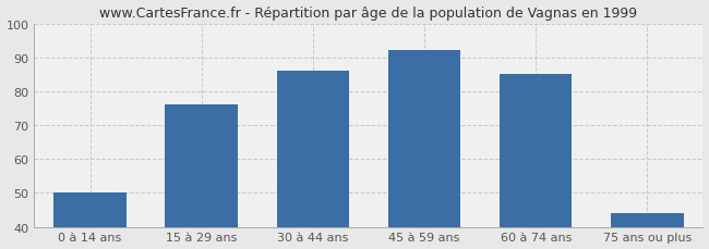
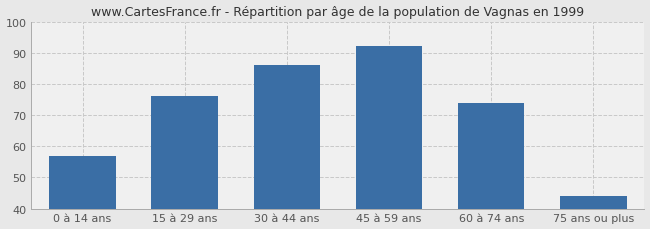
0 à 14 ans: 50 -> 57
60 à 74 ans: 85 -> 74
